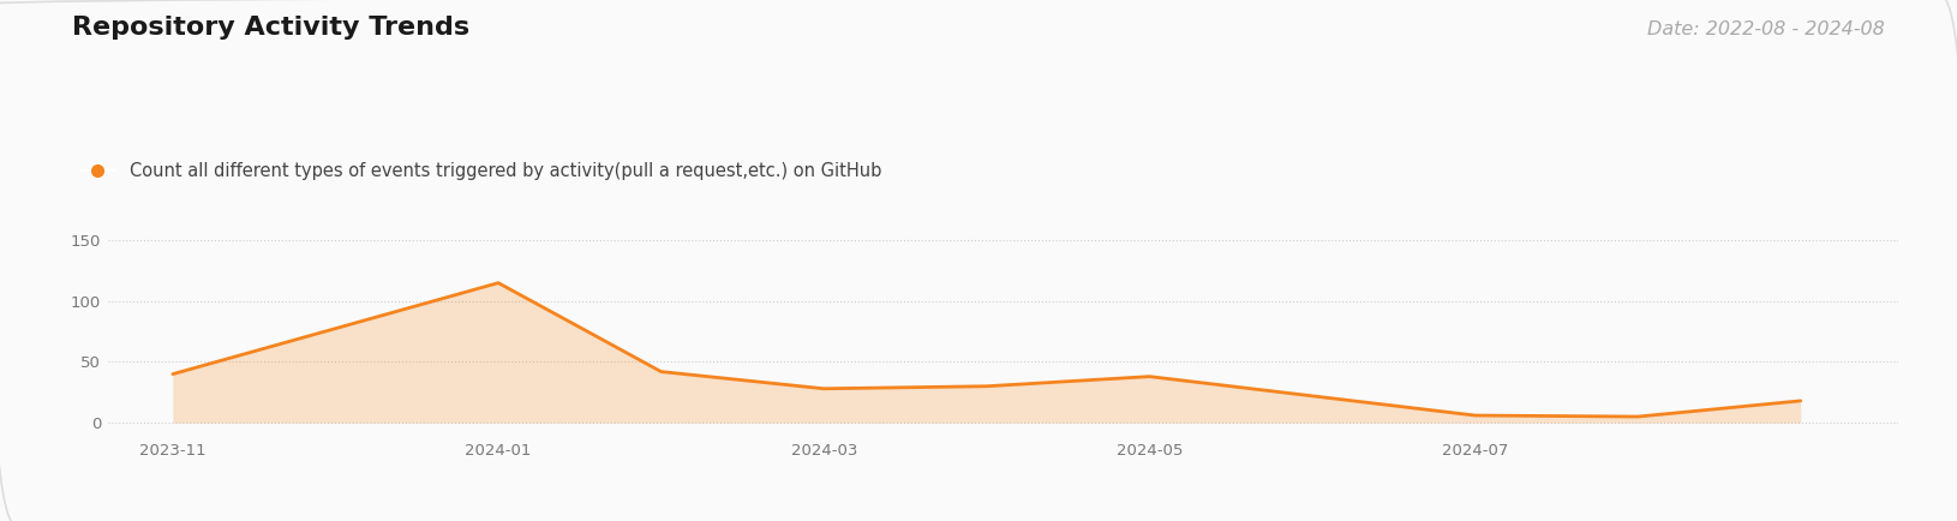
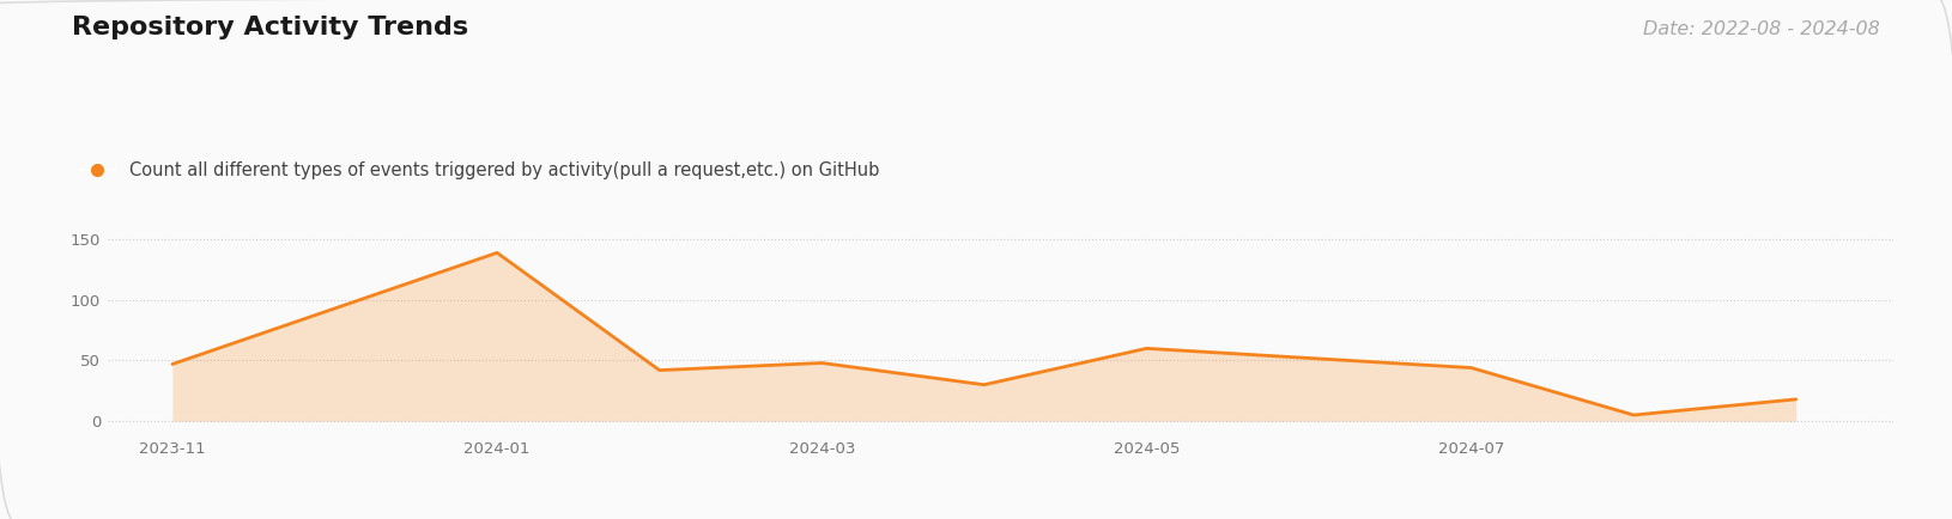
2023-11: 40 -> 47
2024-01: 115 -> 139
2024-03: 28 -> 48
2024-05: 38 -> 60
2024-07: 6 -> 44
